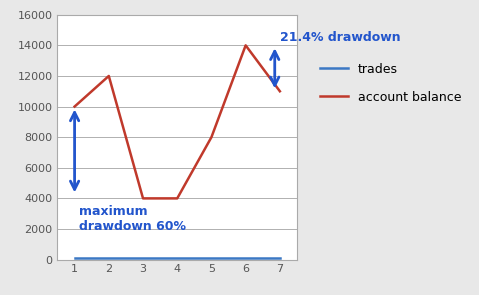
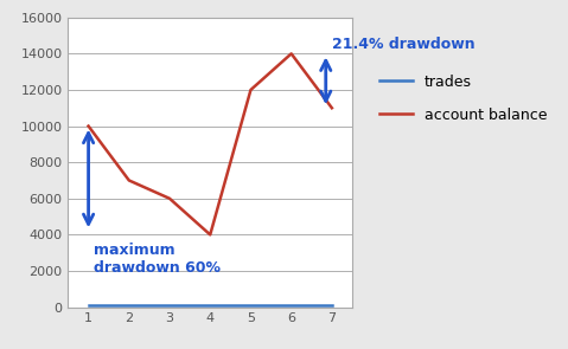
account balance/2: 12000 -> 7000
account balance/3: 4000 -> 6000
account balance/5: 8000 -> 12000
